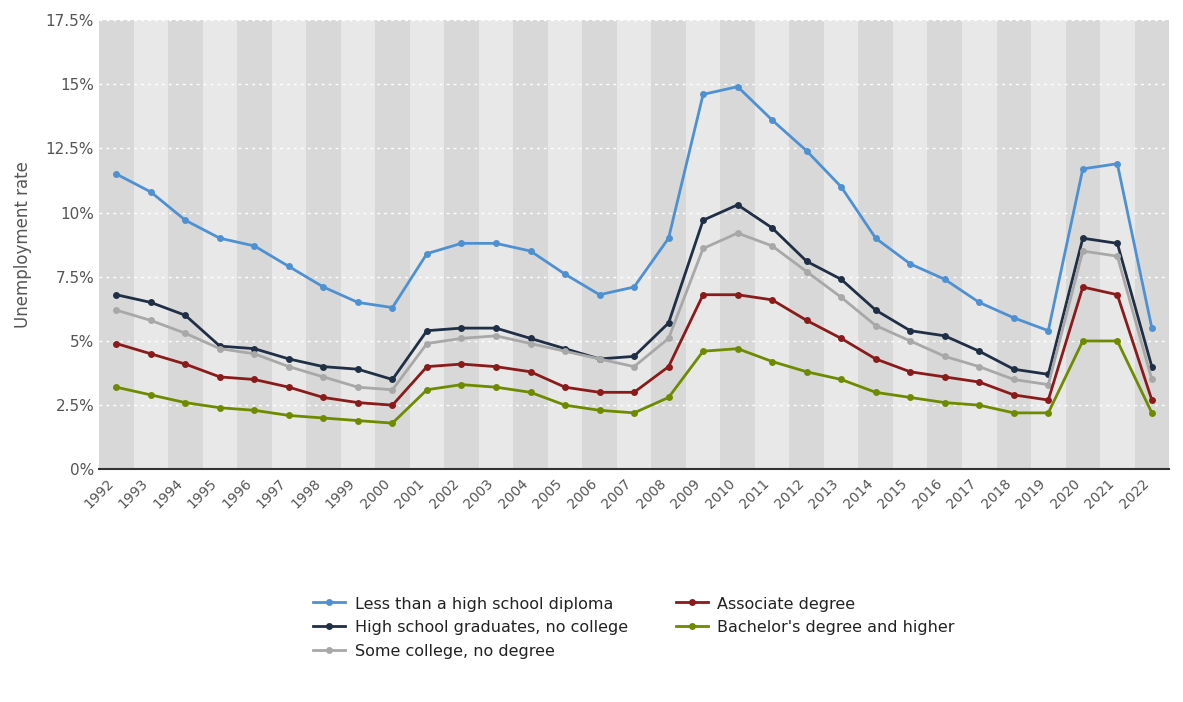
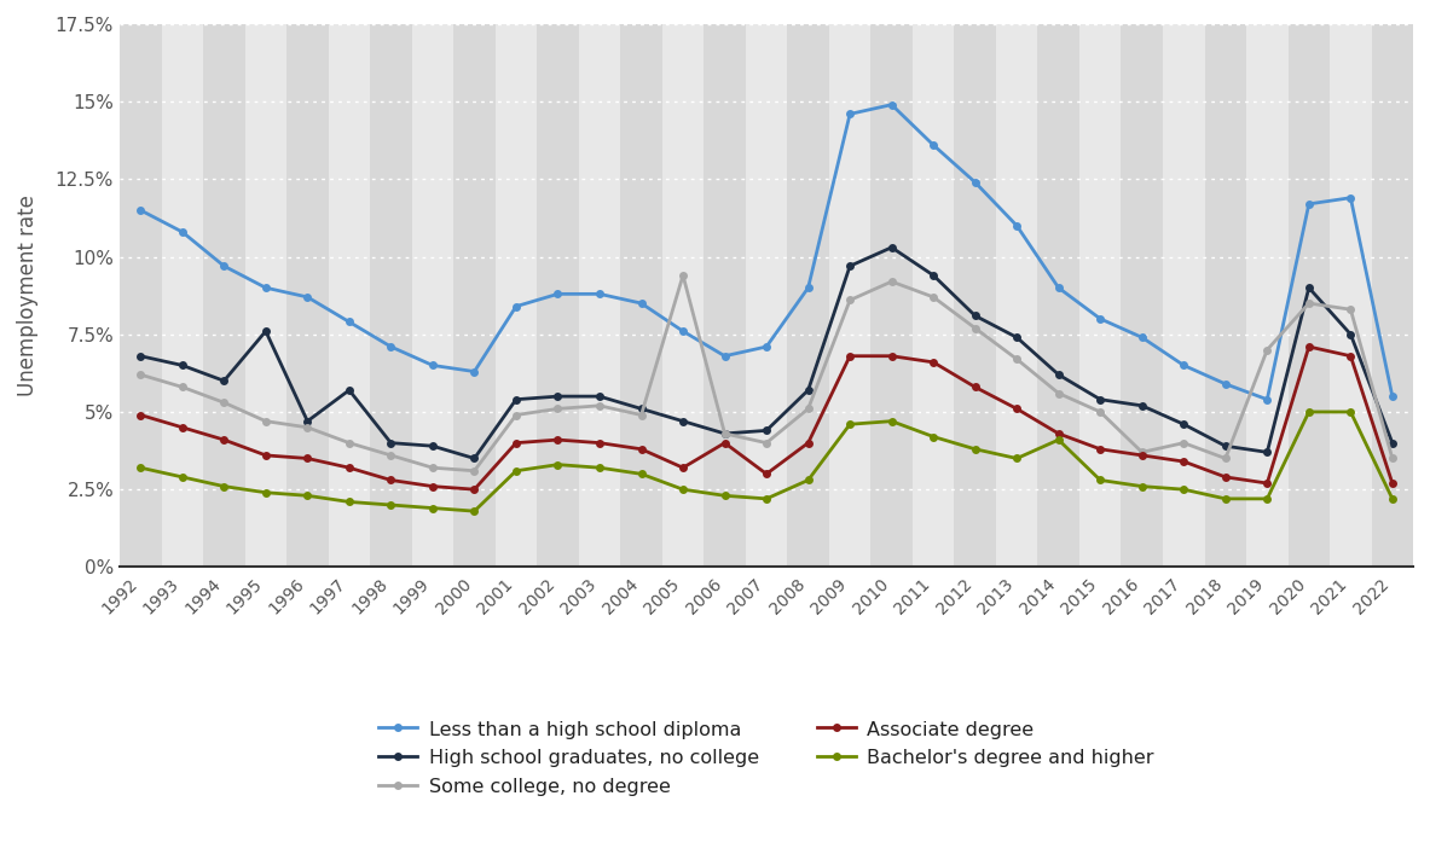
High school graduates, no college/1995: 4.8% -> 7.6%
High school graduates, no college/1997: 4.3% -> 5.7%
Some college, no degree/2005: 4.6% -> 9.4%
Associate degree/2006: 3.0% -> 4.0%
Bachelor's degree and higher/2014: 3.0% -> 4.1%
Some college, no degree/2016: 4.4% -> 3.7%
Some college, no degree/2019: 3.3% -> 7.0%
High school graduates, no college/2021: 8.8% -> 7.5%
